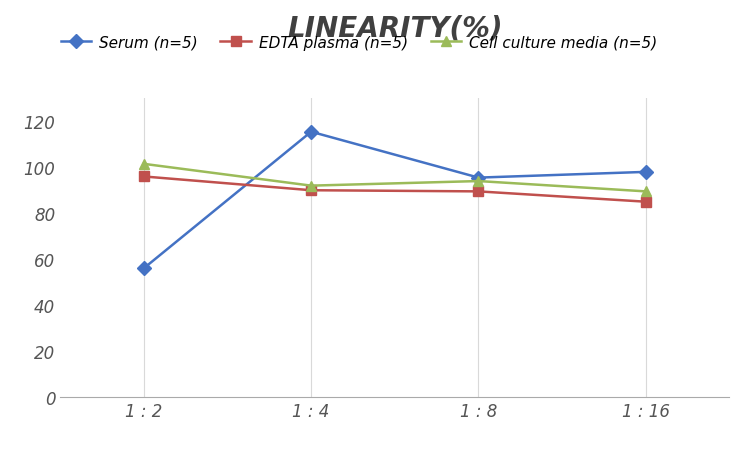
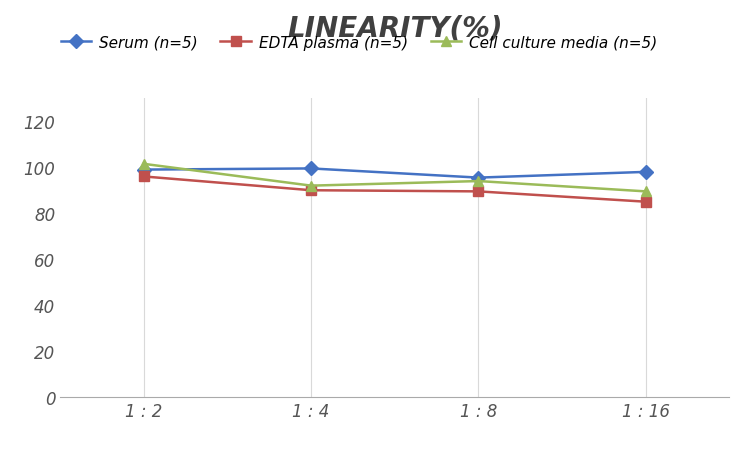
Serum (n=5)/1 : 2: 56.0 -> 99.0
Serum (n=5)/1 : 4: 115.5 -> 99.5
